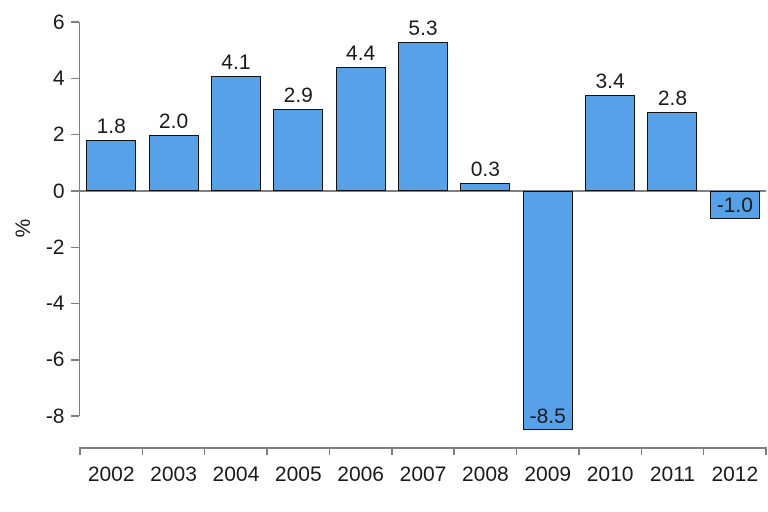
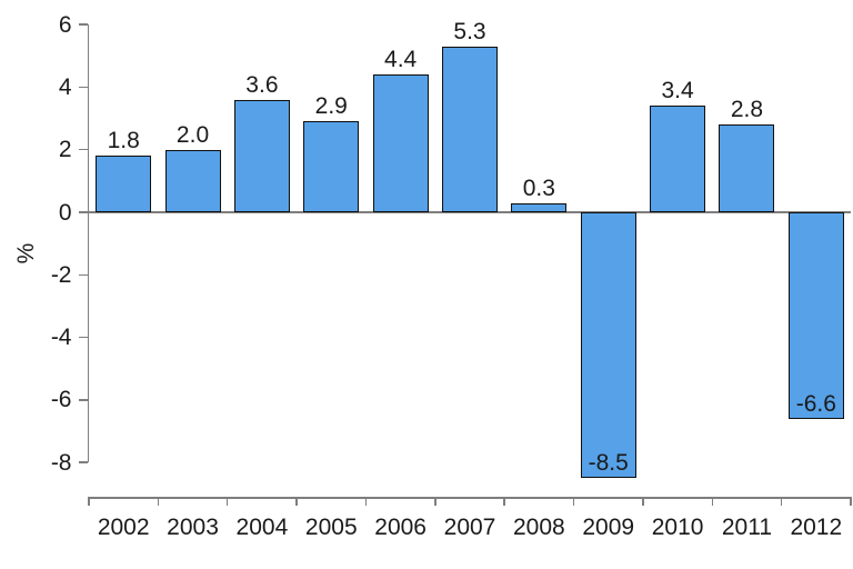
2004: 4.1 -> 3.6
2012: -1.0 -> -6.6
